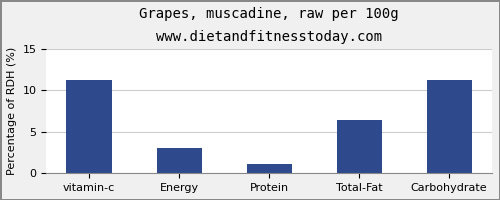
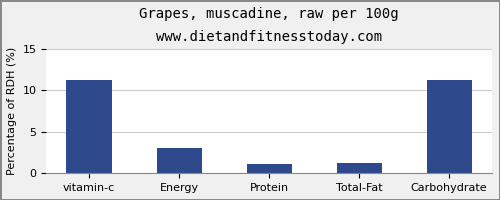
Total-Fat: 6.4 -> 1.2
